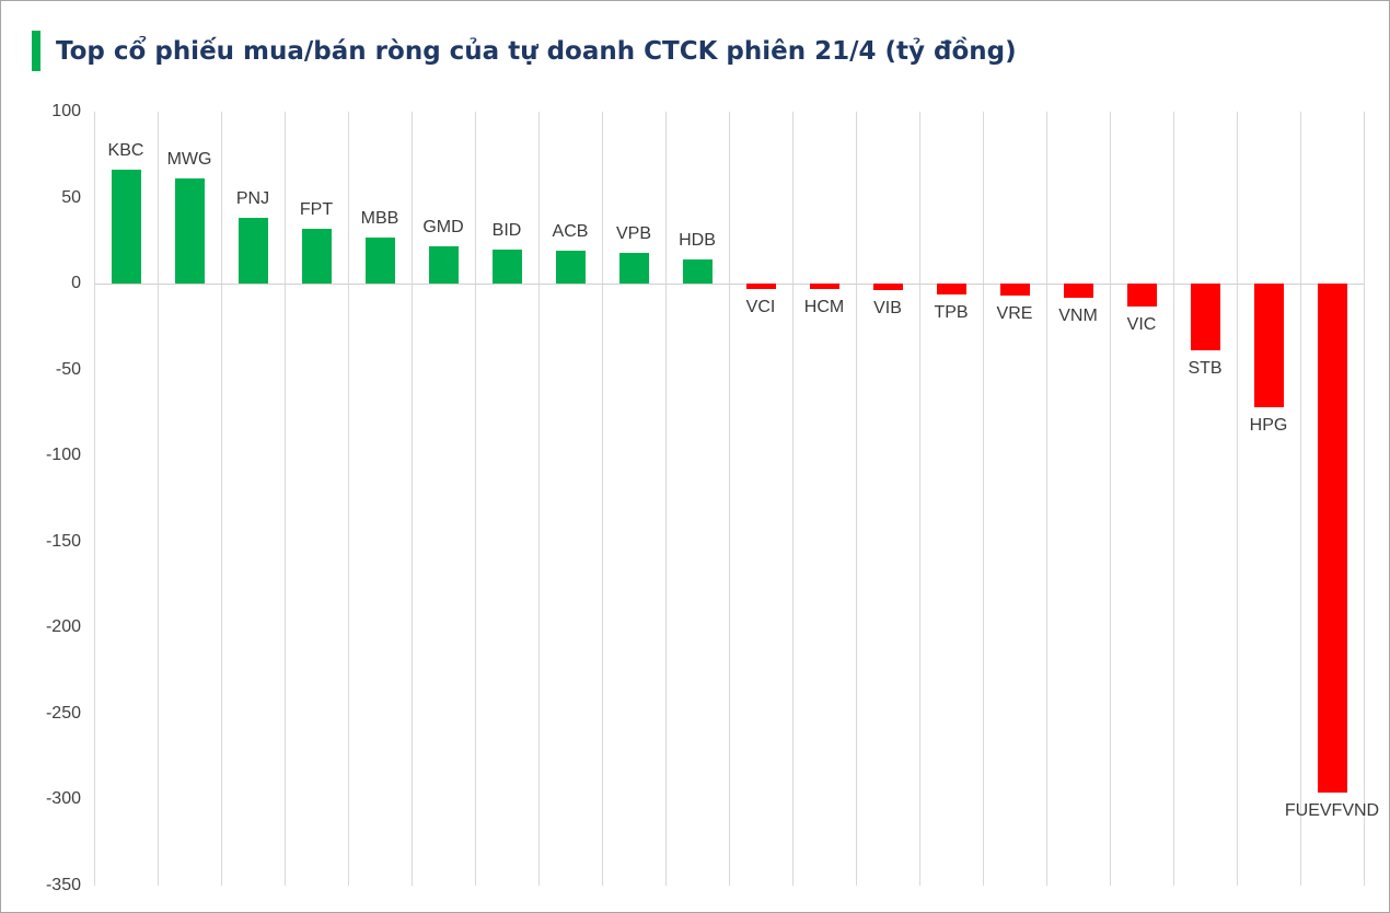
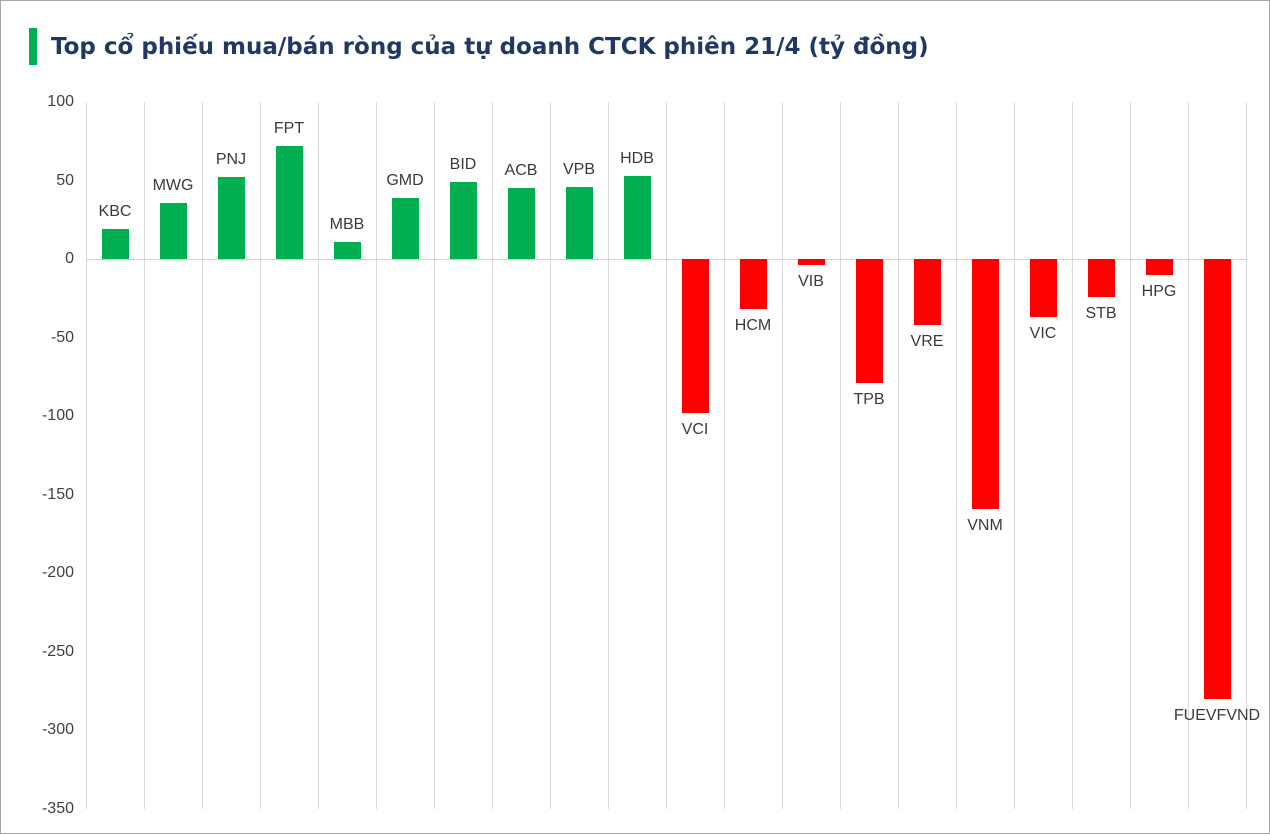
KBC: 66 -> 19
MWG: 61 -> 36
PNJ: 38 -> 52
FPT: 32 -> 72
MBB: 27 -> 11
GMD: 22 -> 39
BID: 20 -> 49
ACB: 19 -> 45
VPB: 18 -> 46
HDB: 14 -> 53
VCI: -3 -> -98
HCM: -3 -> -32
TPB: -6 -> -79
VRE: -7 -> -42
VNM: -8 -> -159
VIC: -13 -> -37
STB: -39 -> -24
HPG: -72 -> -10
FUEVFVND: -296 -> -280
